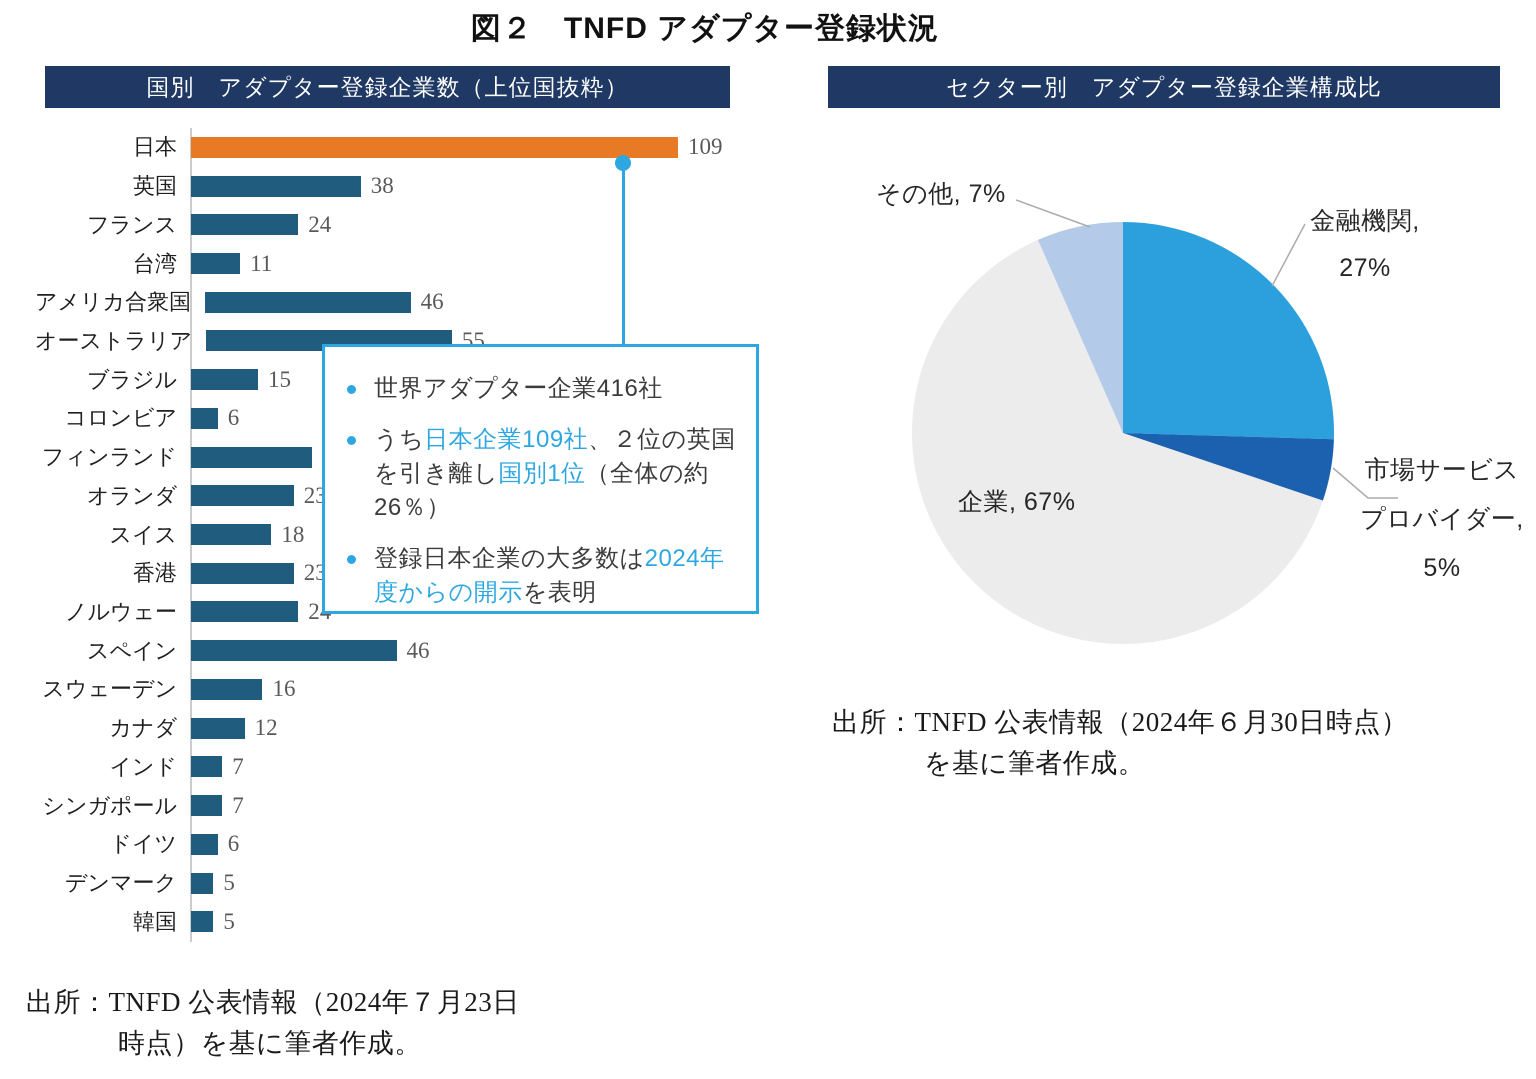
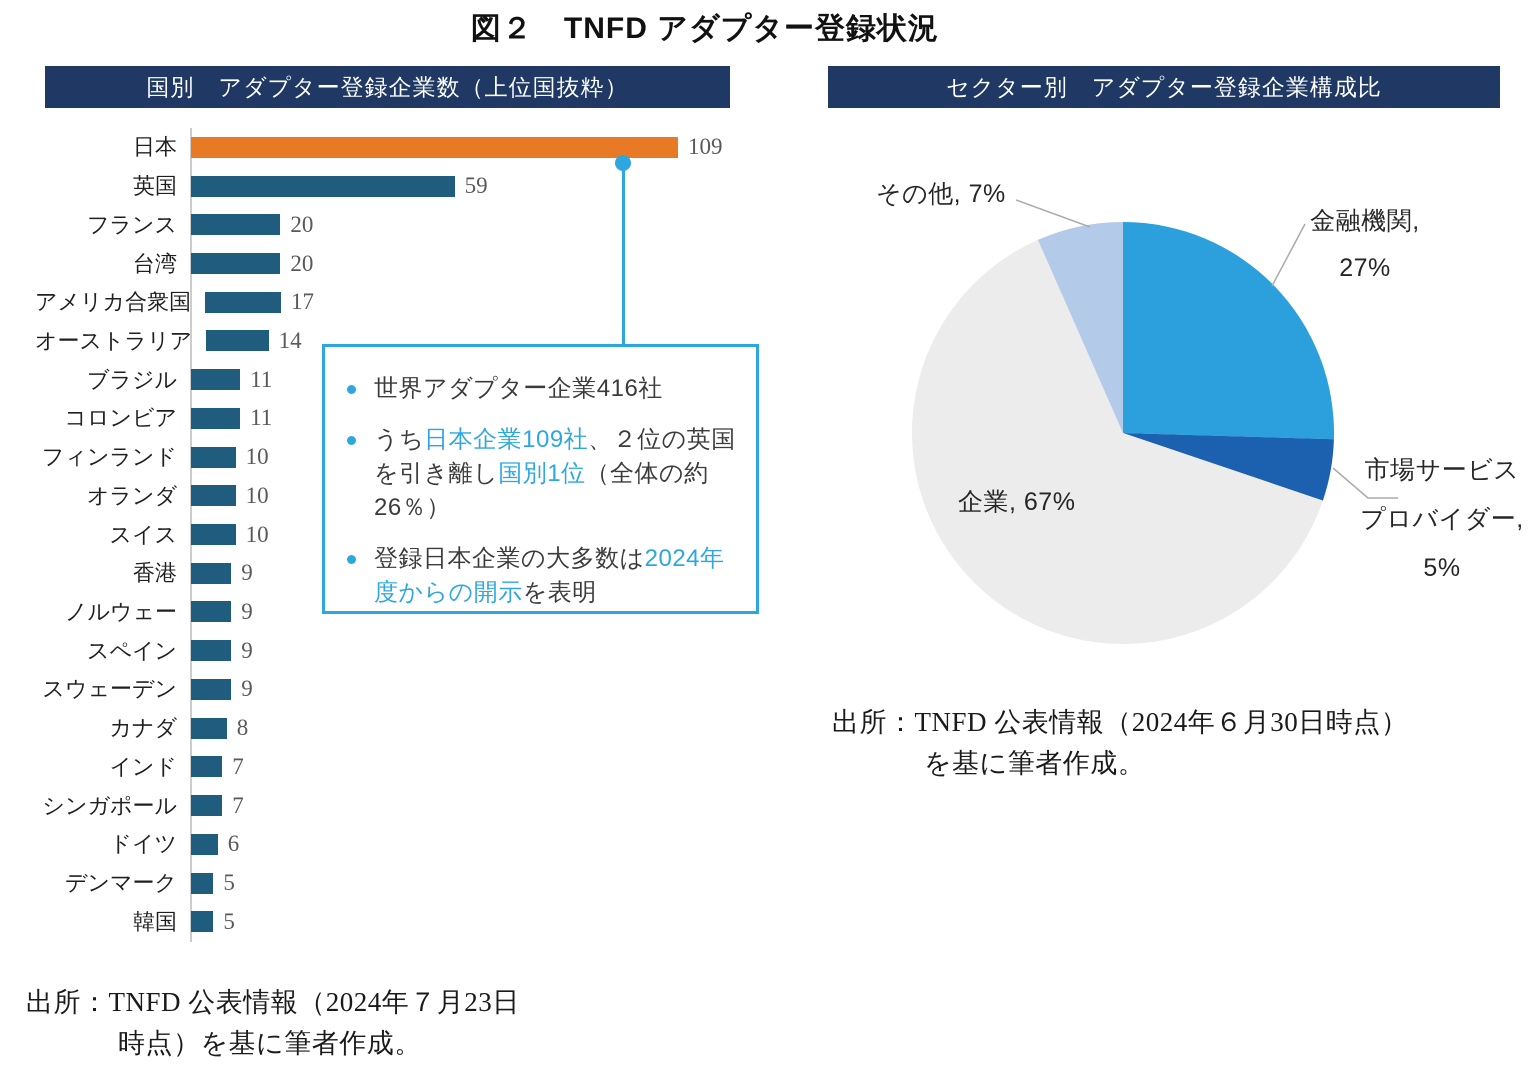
国別 アダプター登録企業数（上位国抜粋）/英国: 38 -> 59
国別 アダプター登録企業数（上位国抜粋）/フランス: 24 -> 20
国別 アダプター登録企業数（上位国抜粋）/台湾: 11 -> 20
国別 アダプター登録企業数（上位国抜粋）/アメリカ合衆国: 46 -> 17
国別 アダプター登録企業数（上位国抜粋）/オーストラリア: 55 -> 14
国別 アダプター登録企業数（上位国抜粋）/ブラジル: 15 -> 11
国別 アダプター登録企業数（上位国抜粋）/コロンビア: 6 -> 11
国別 アダプター登録企業数（上位国抜粋）/フィンランド: 27 -> 10
国別 アダプター登録企業数（上位国抜粋）/オランダ: 23 -> 10
国別 アダプター登録企業数（上位国抜粋）/スイス: 18 -> 10
国別 アダプター登録企業数（上位国抜粋）/香港: 23 -> 9
国別 アダプター登録企業数（上位国抜粋）/ノルウェー: 24 -> 9
国別 アダプター登録企業数（上位国抜粋）/スペイン: 46 -> 9
国別 アダプター登録企業数（上位国抜粋）/スウェーデン: 16 -> 9
国別 アダプター登録企業数（上位国抜粋）/カナダ: 12 -> 8
